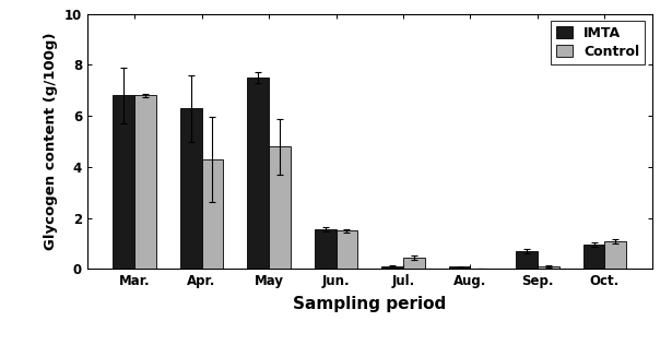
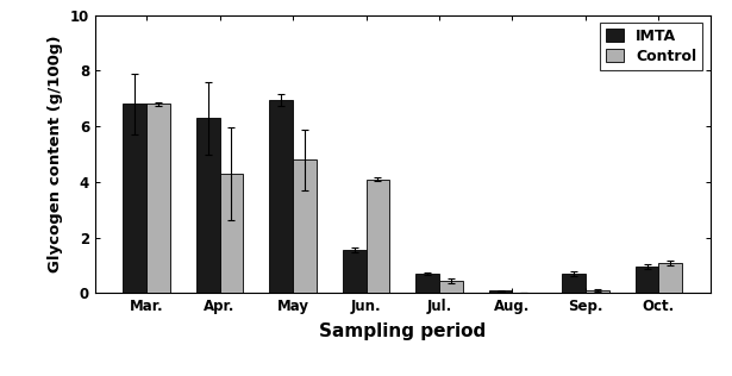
IMTA/May: 7.50 -> 6.95
Control/Jun.: 1.50 -> 4.10
IMTA/Jul.: 0.10 -> 0.70
